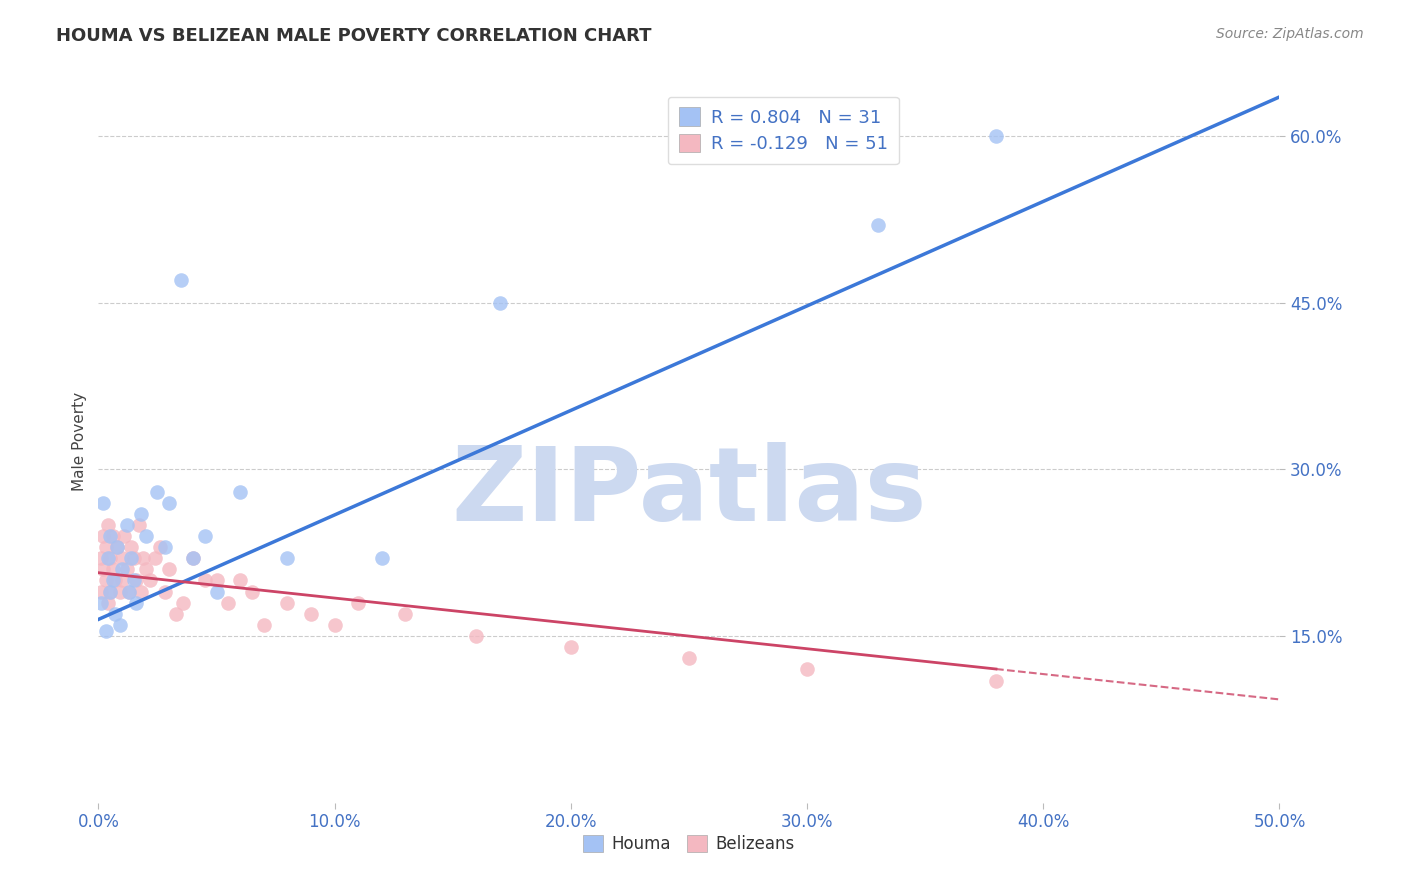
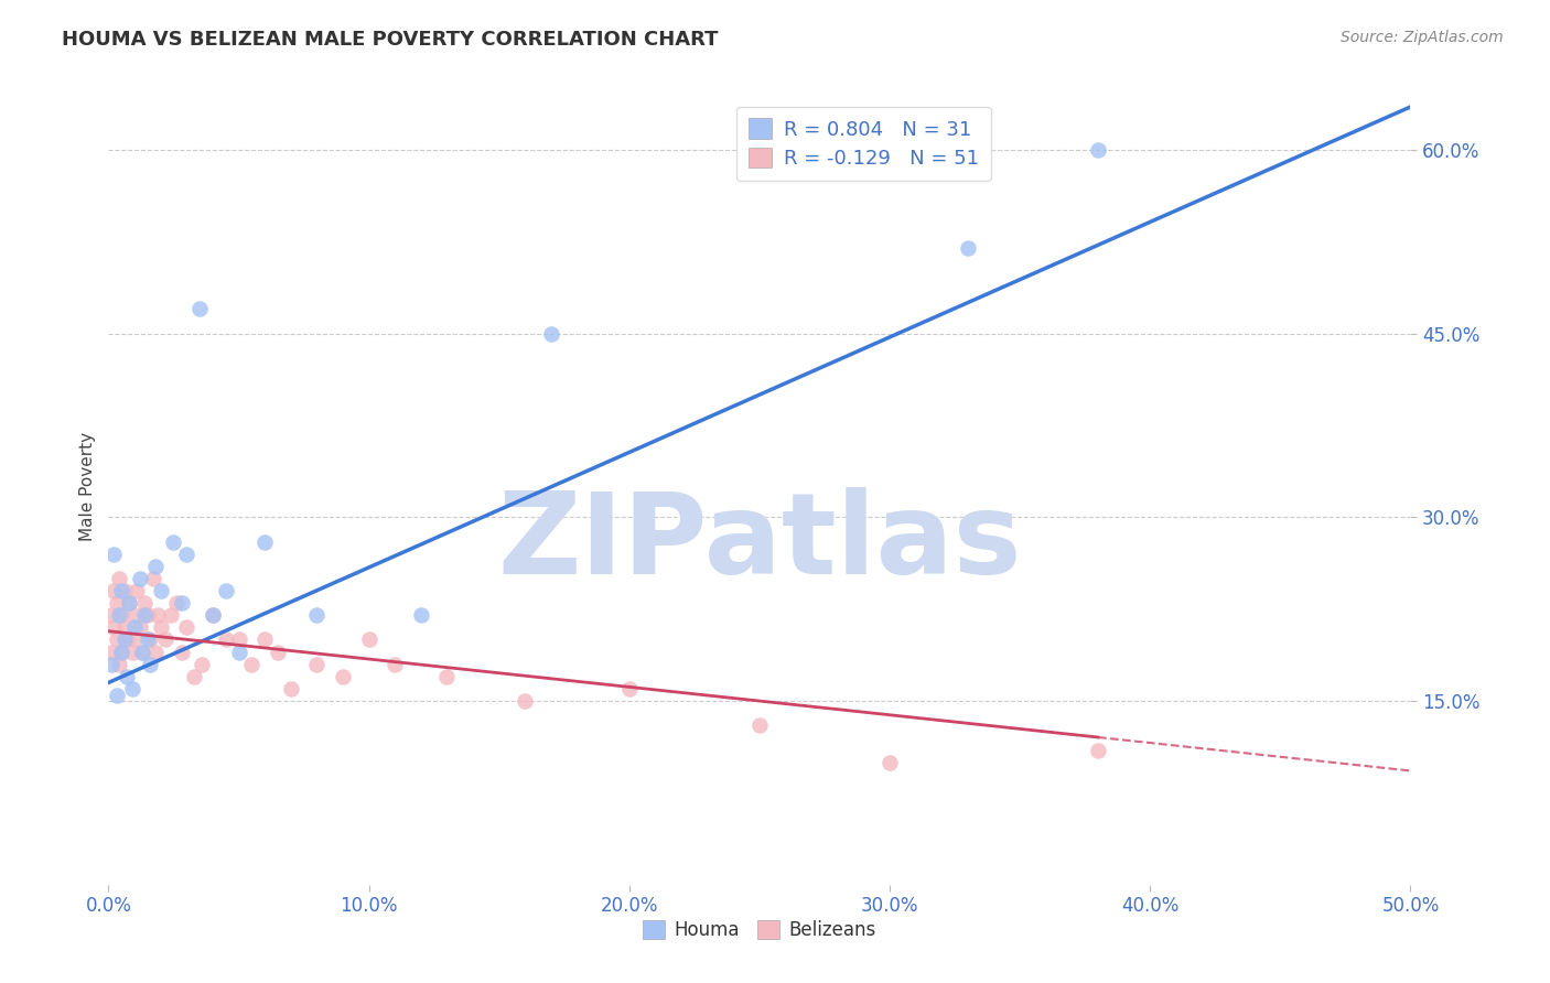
Belizeans/10.0%: 16% -> 20%
Belizeans/20.0%: 14% -> 16%
Belizeans/30.0%: 12% -> 10%
